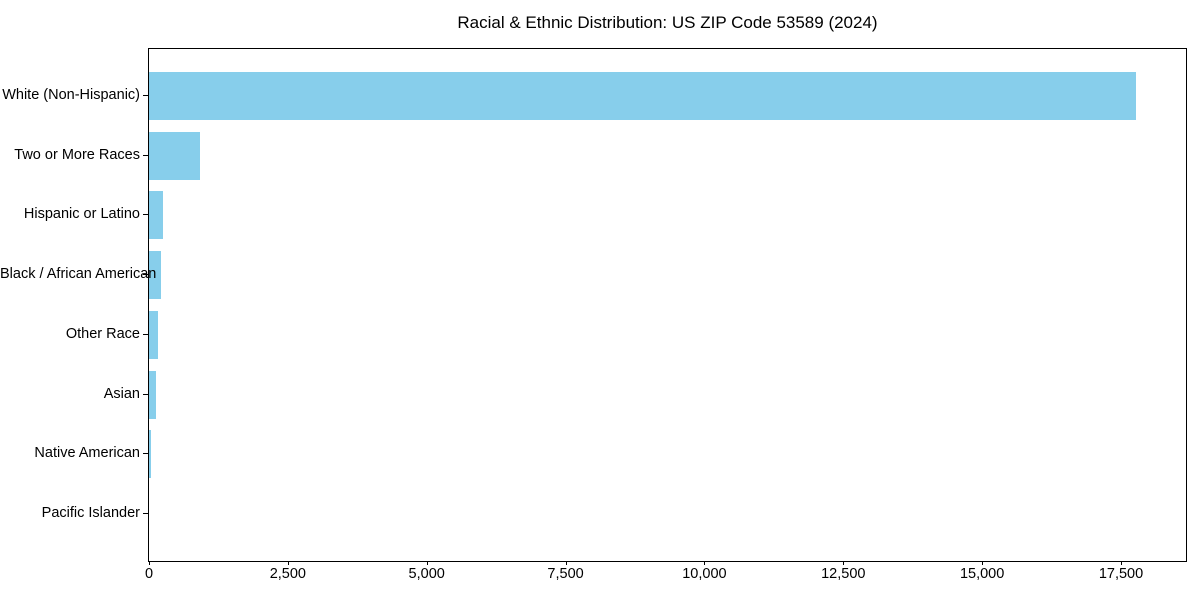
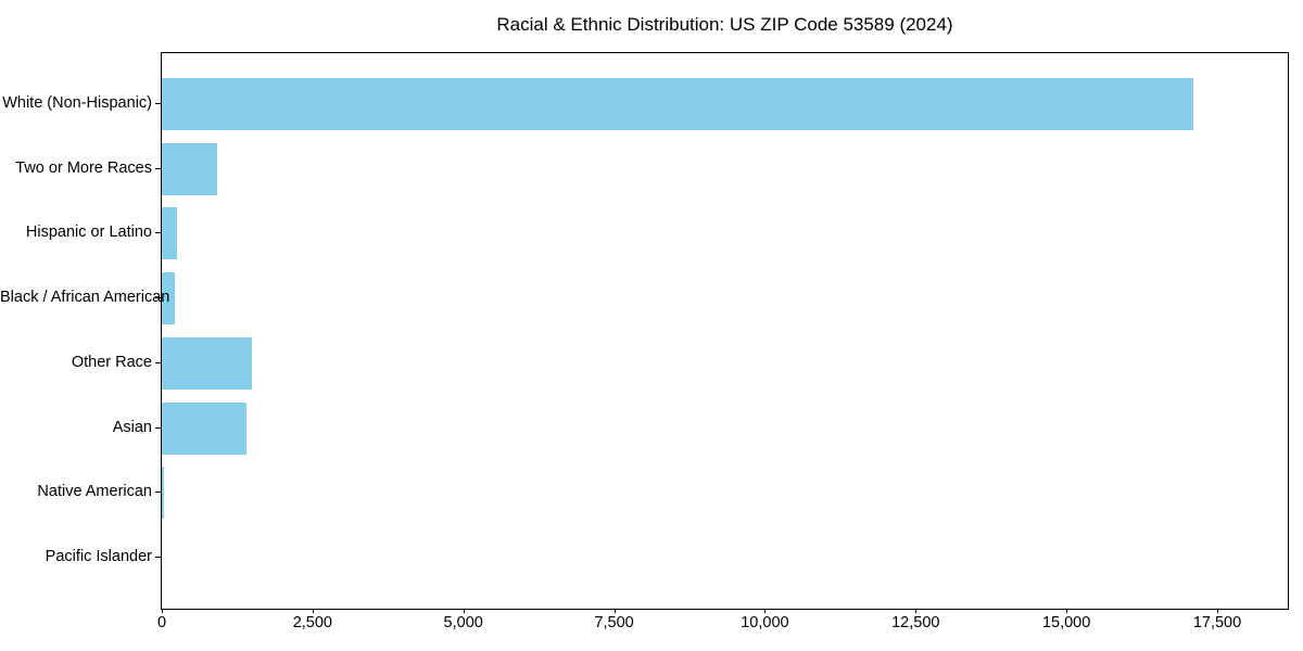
White (Non-Hispanic): 17800 -> 17100
Other Race: 200 -> 1500
Asian: 100 -> 1400
